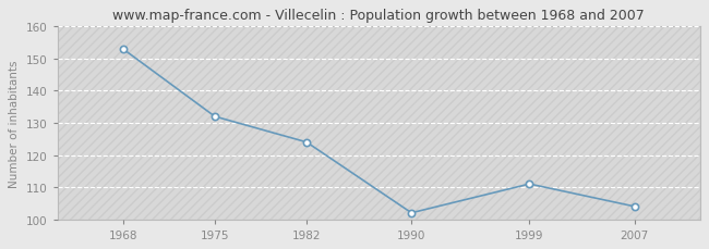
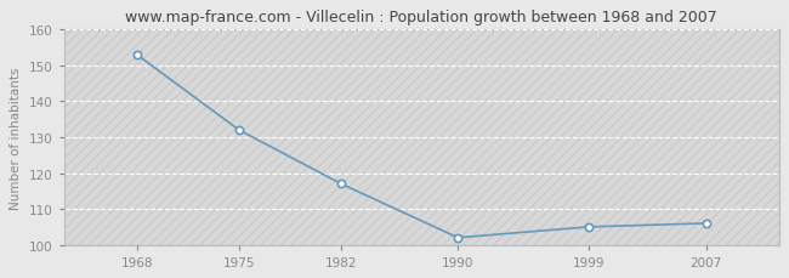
1982: 124 -> 117
1999: 111 -> 105
2007: 104 -> 106
